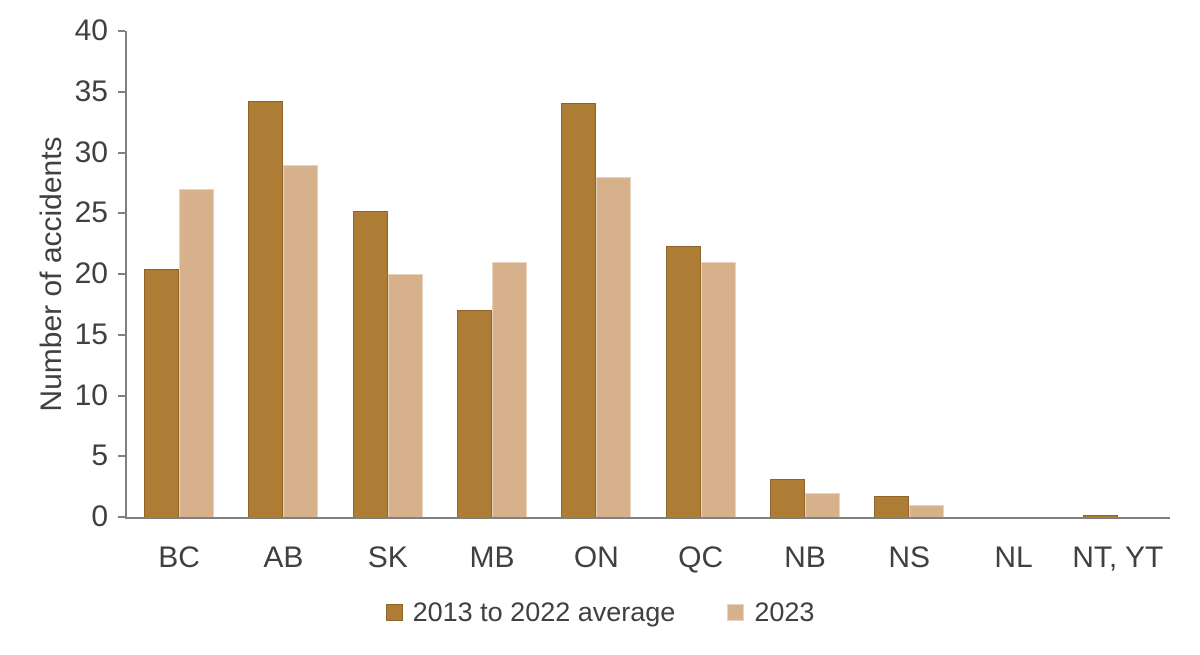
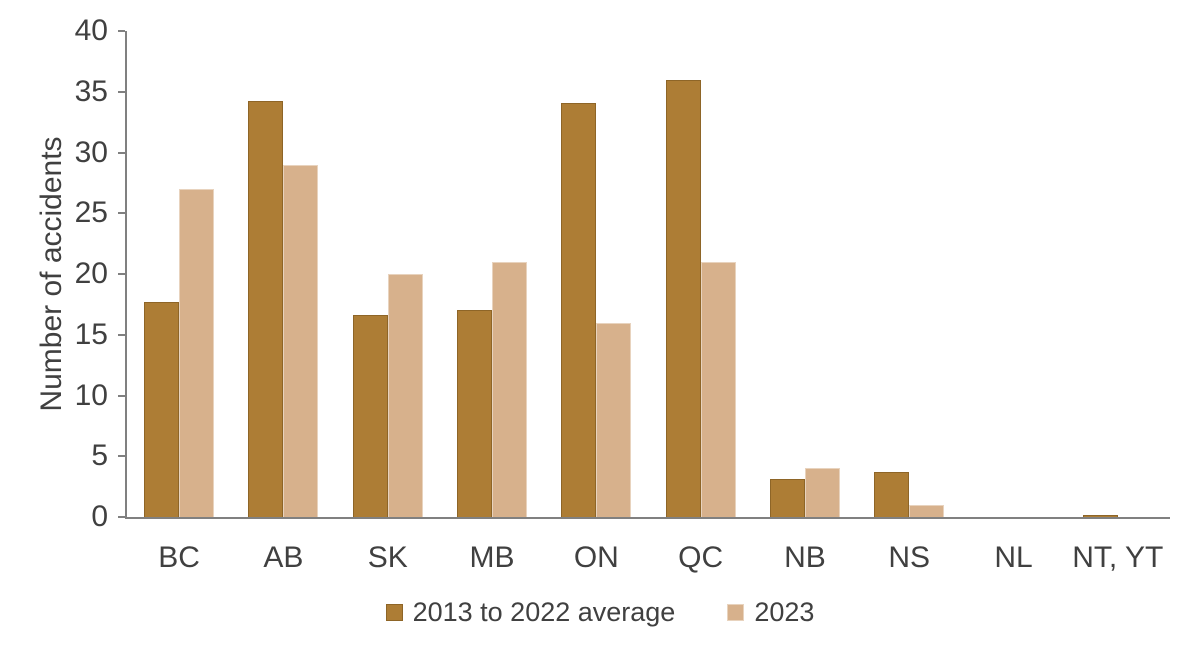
2013 to 2022 average/BC: 20.4 -> 17.7
2013 to 2022 average/SK: 25.2 -> 16.6
2023/ON: 28 -> 16
2013 to 2022 average/QC: 22.3 -> 36.0
2023/NB: 2 -> 4
2013 to 2022 average/NS: 1.7 -> 3.7
